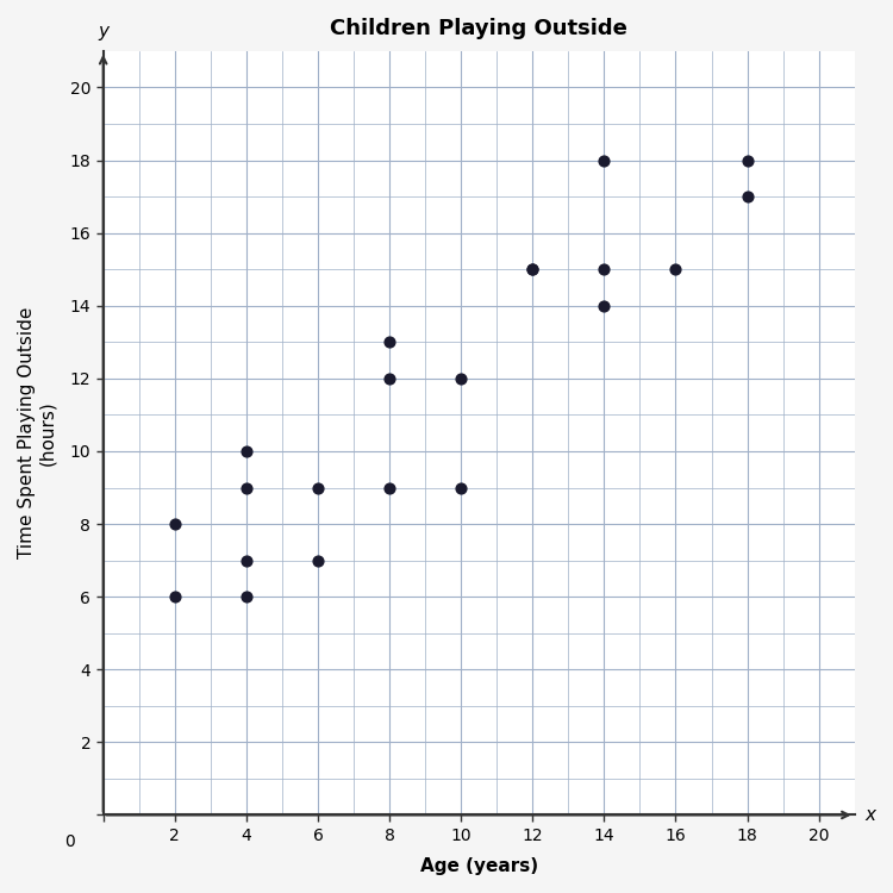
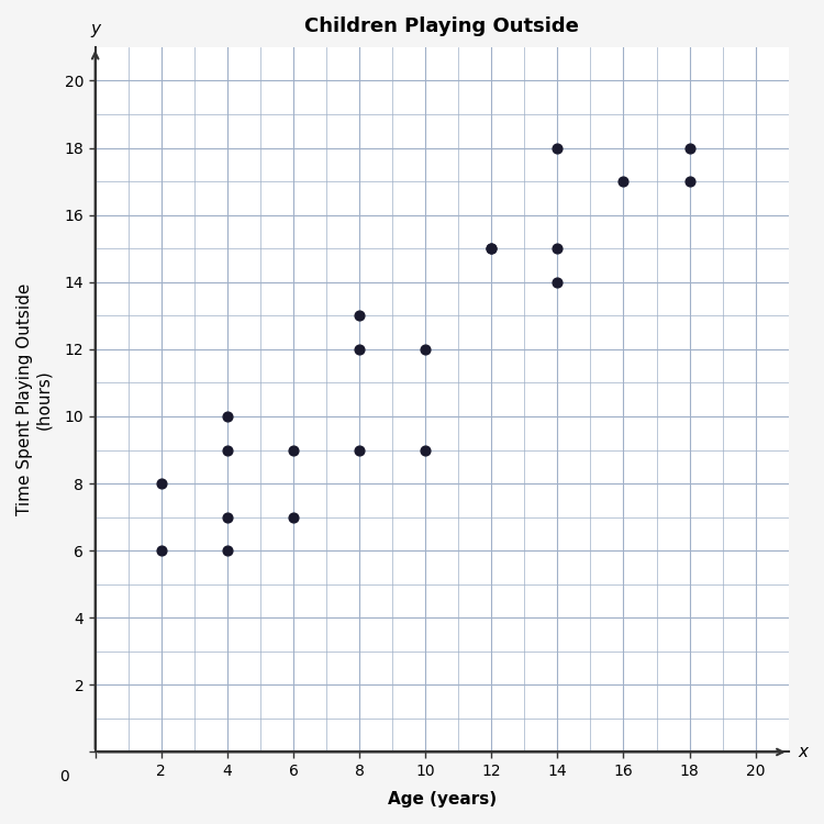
16: 15 -> 17
